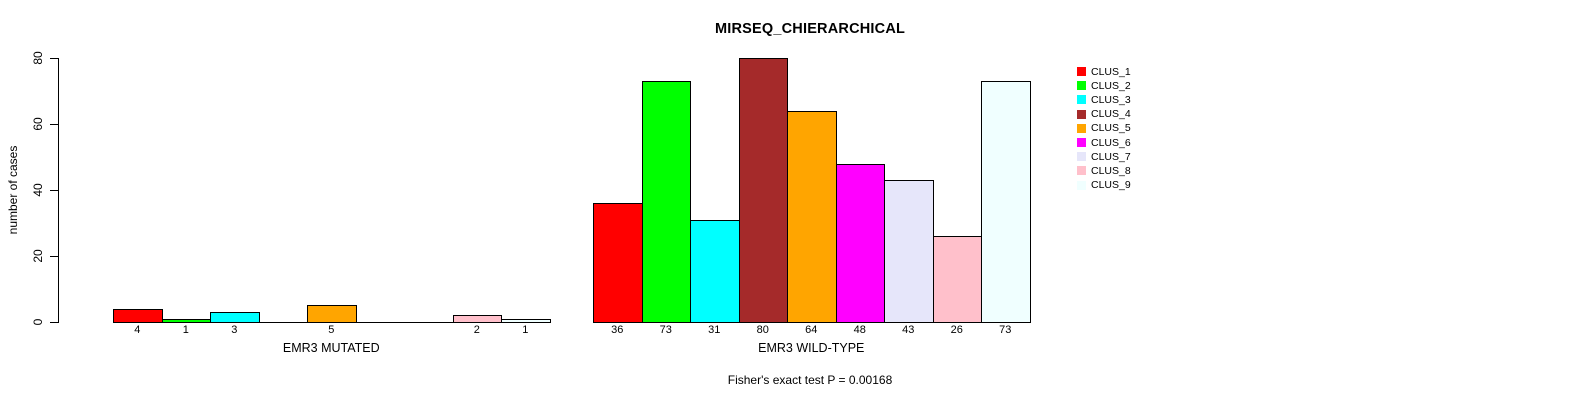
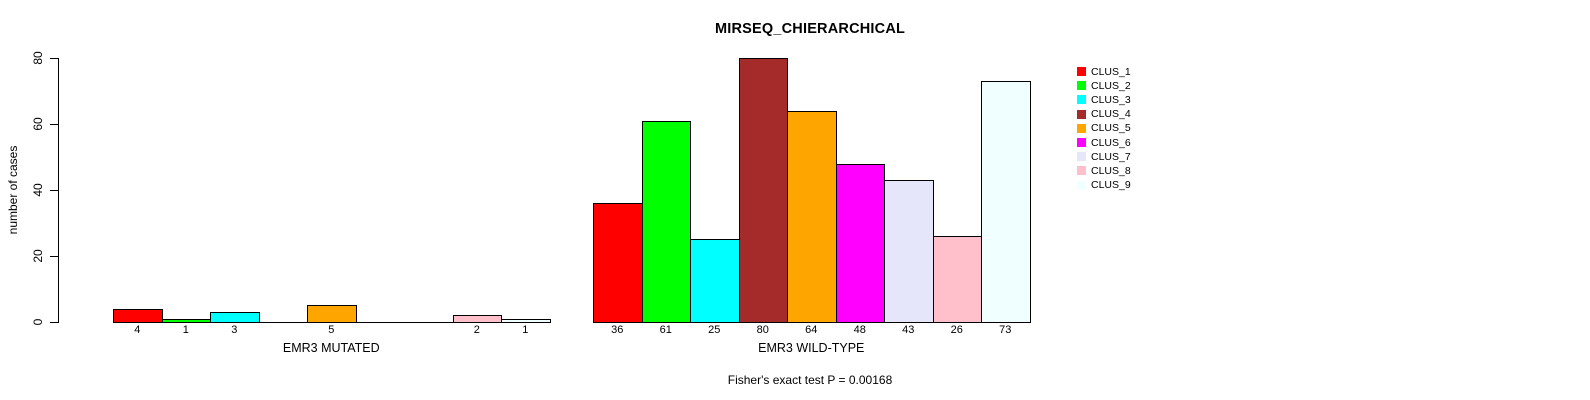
CLUS_2/EMR3 WILD-TYPE: 73 -> 61
CLUS_3/EMR3 WILD-TYPE: 31 -> 25
